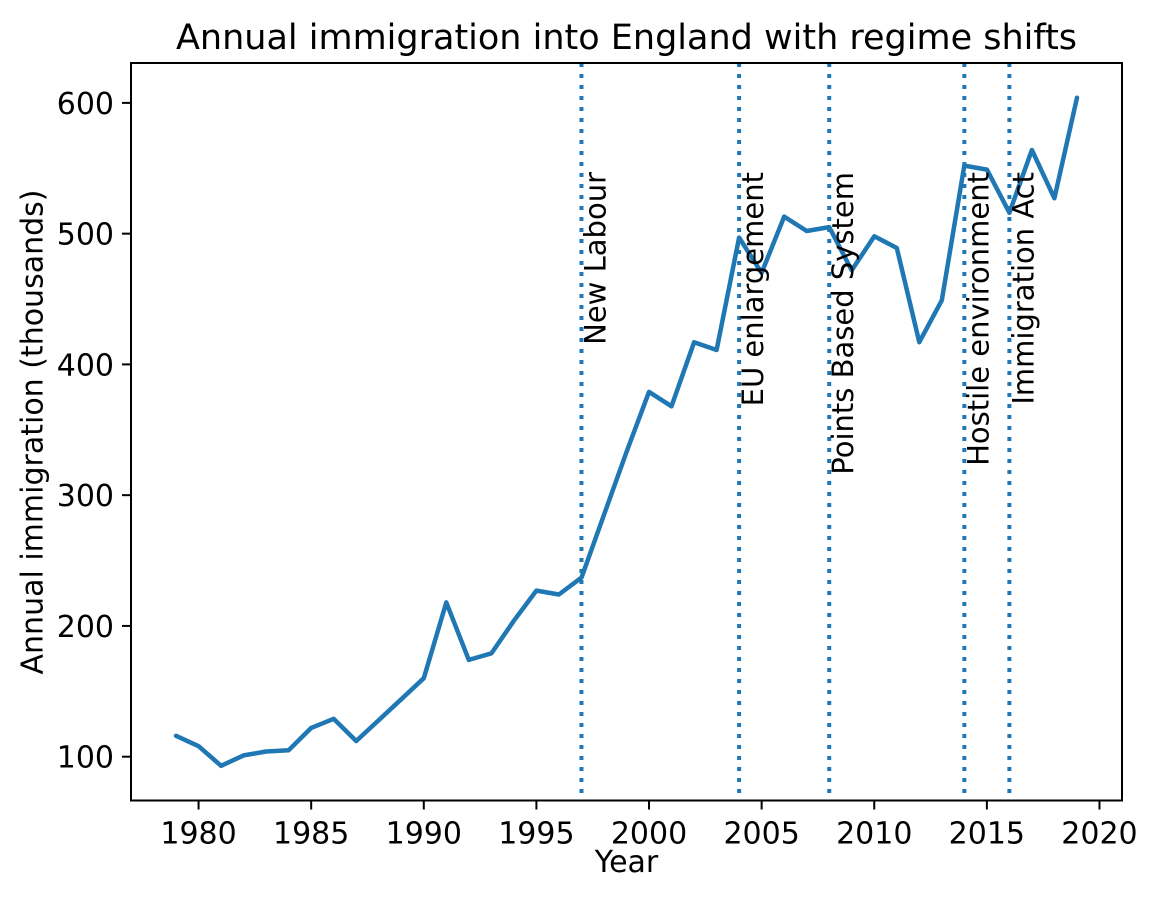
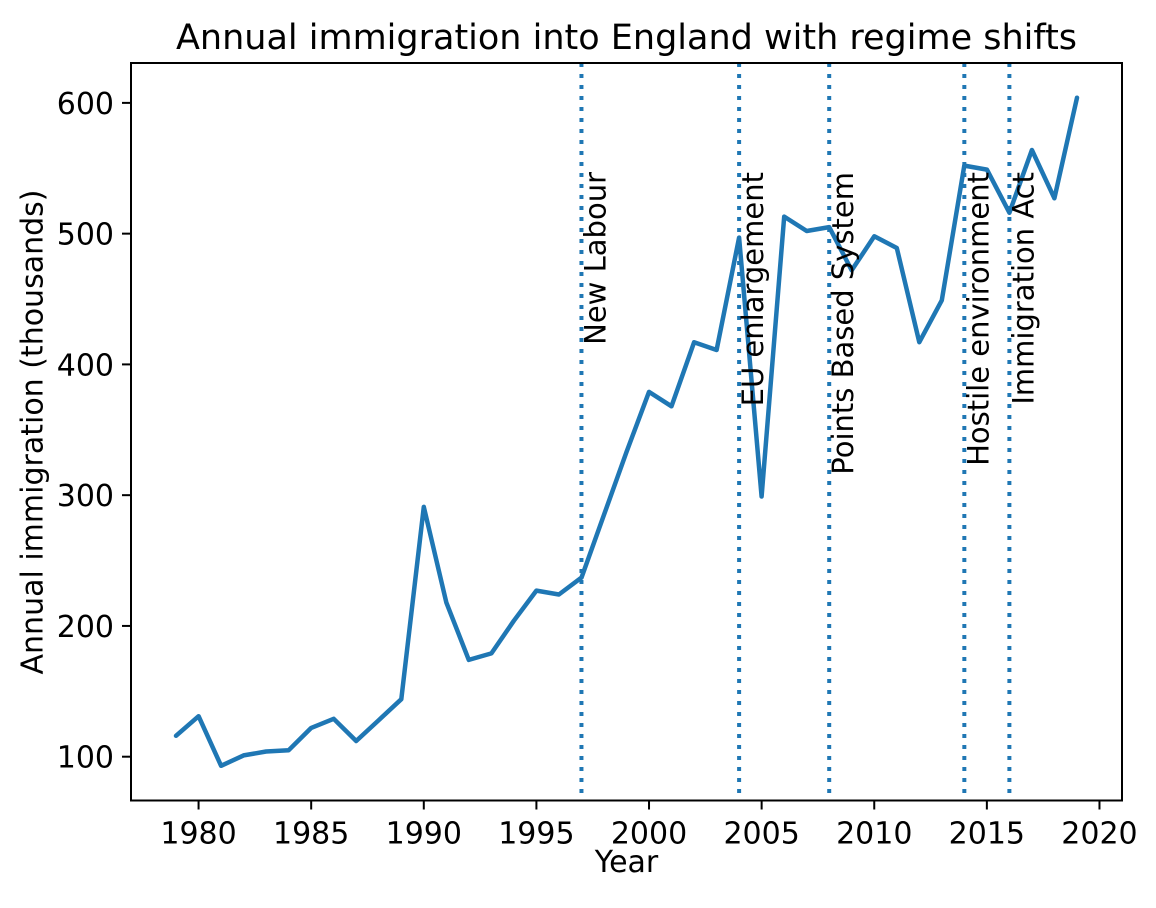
1980: 108 -> 131
1990: 160 -> 291
2005: 470 -> 299
